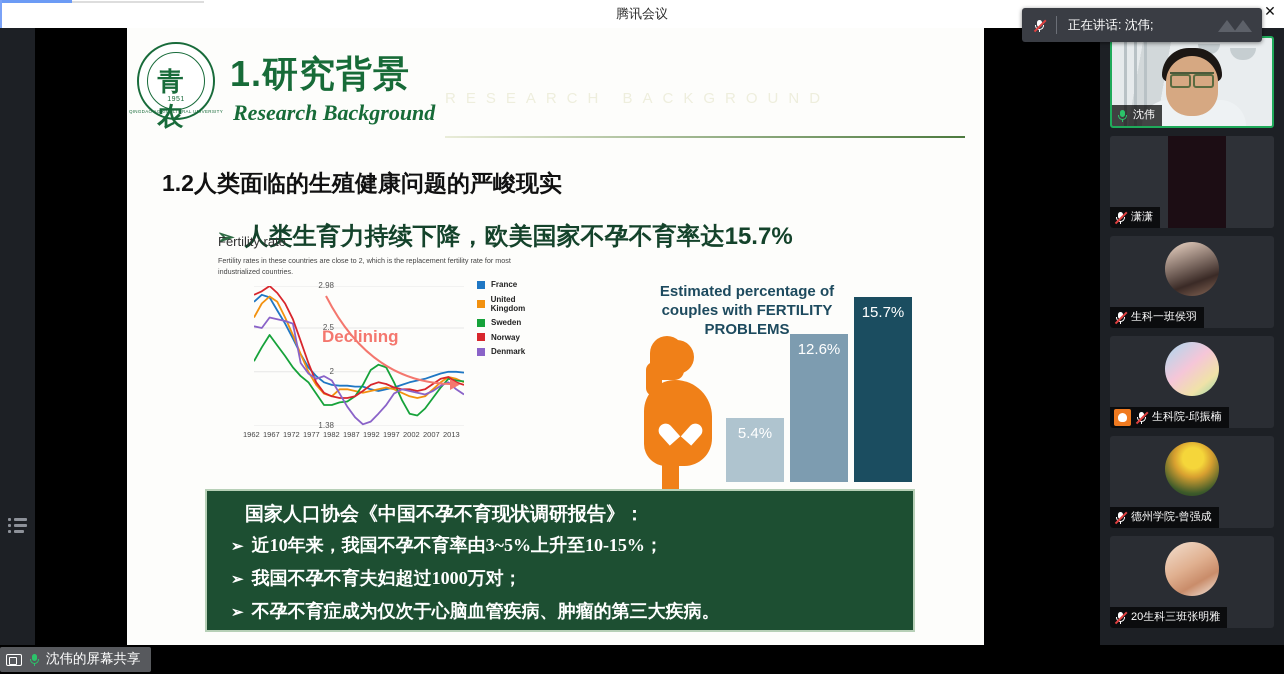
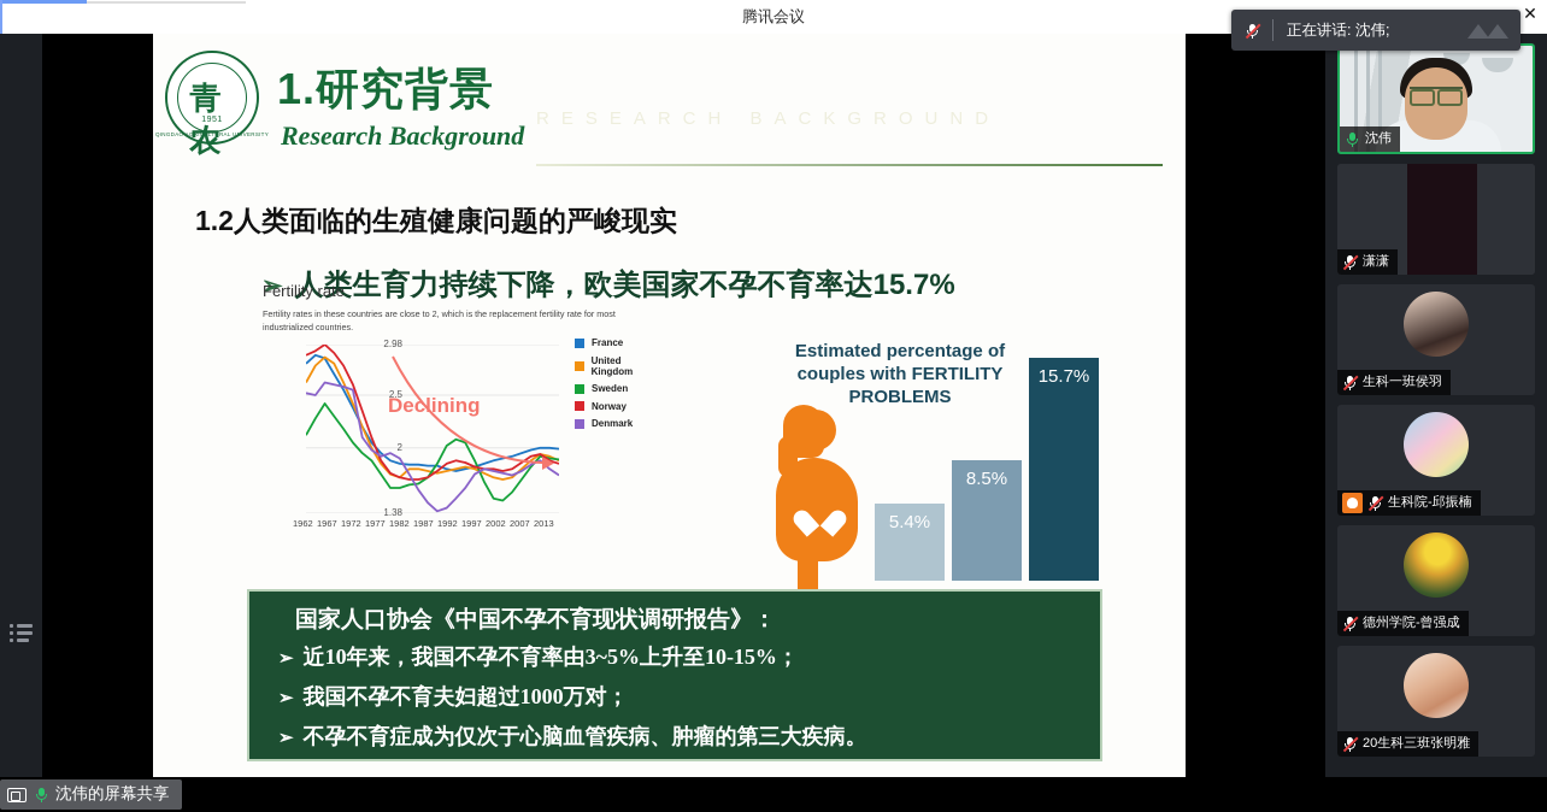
Estimated percentage of couples with FERTILITY PROBLEMS/1992: 12.6% -> 8.5%
